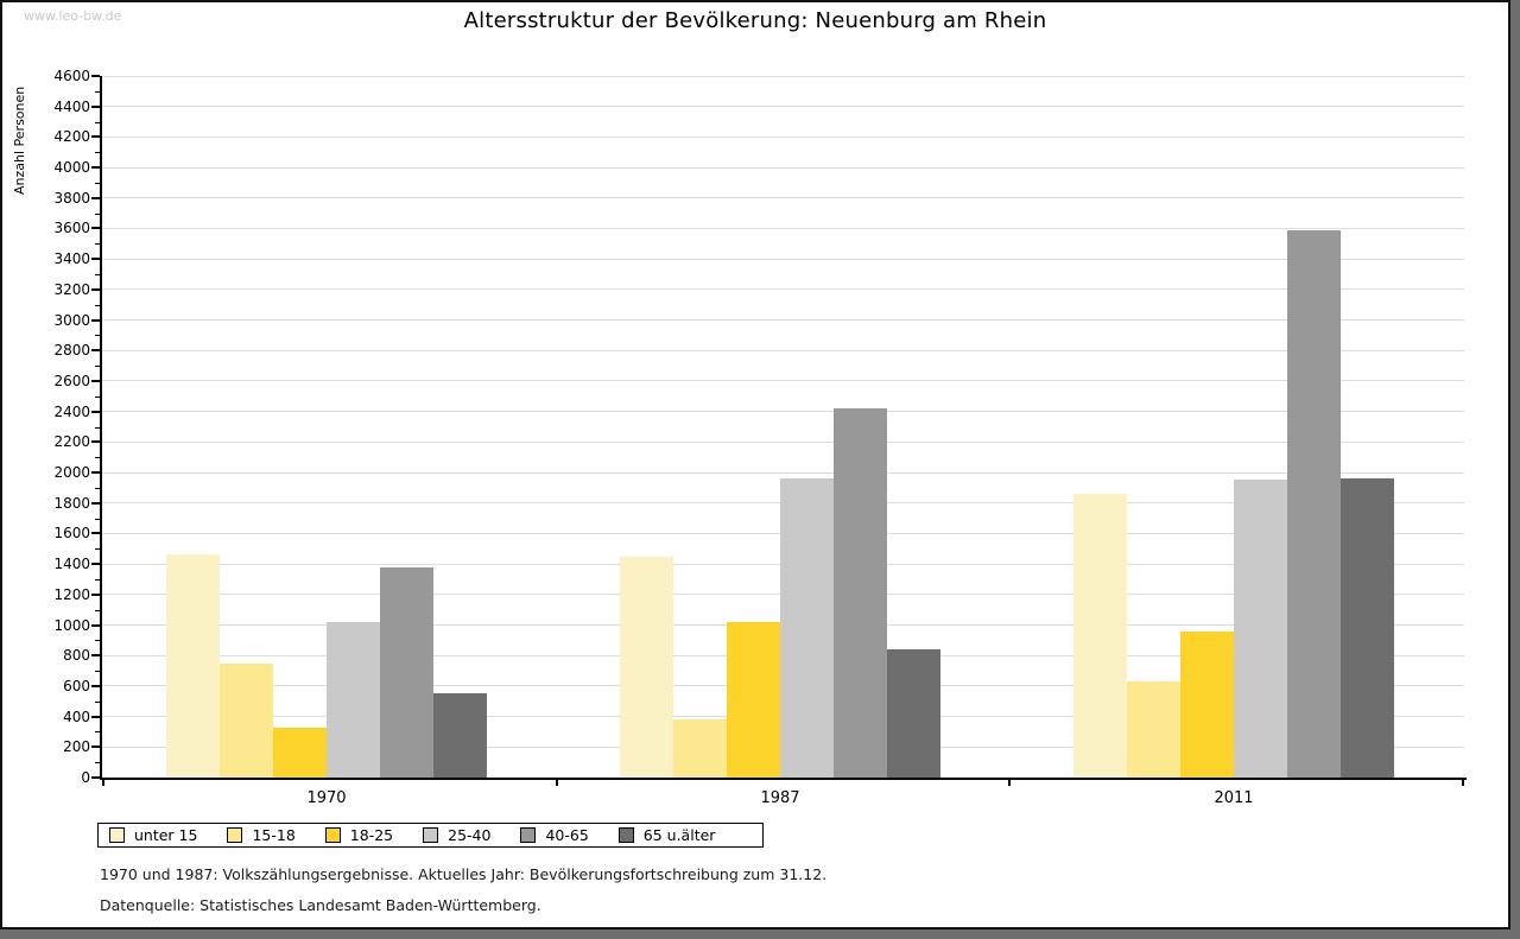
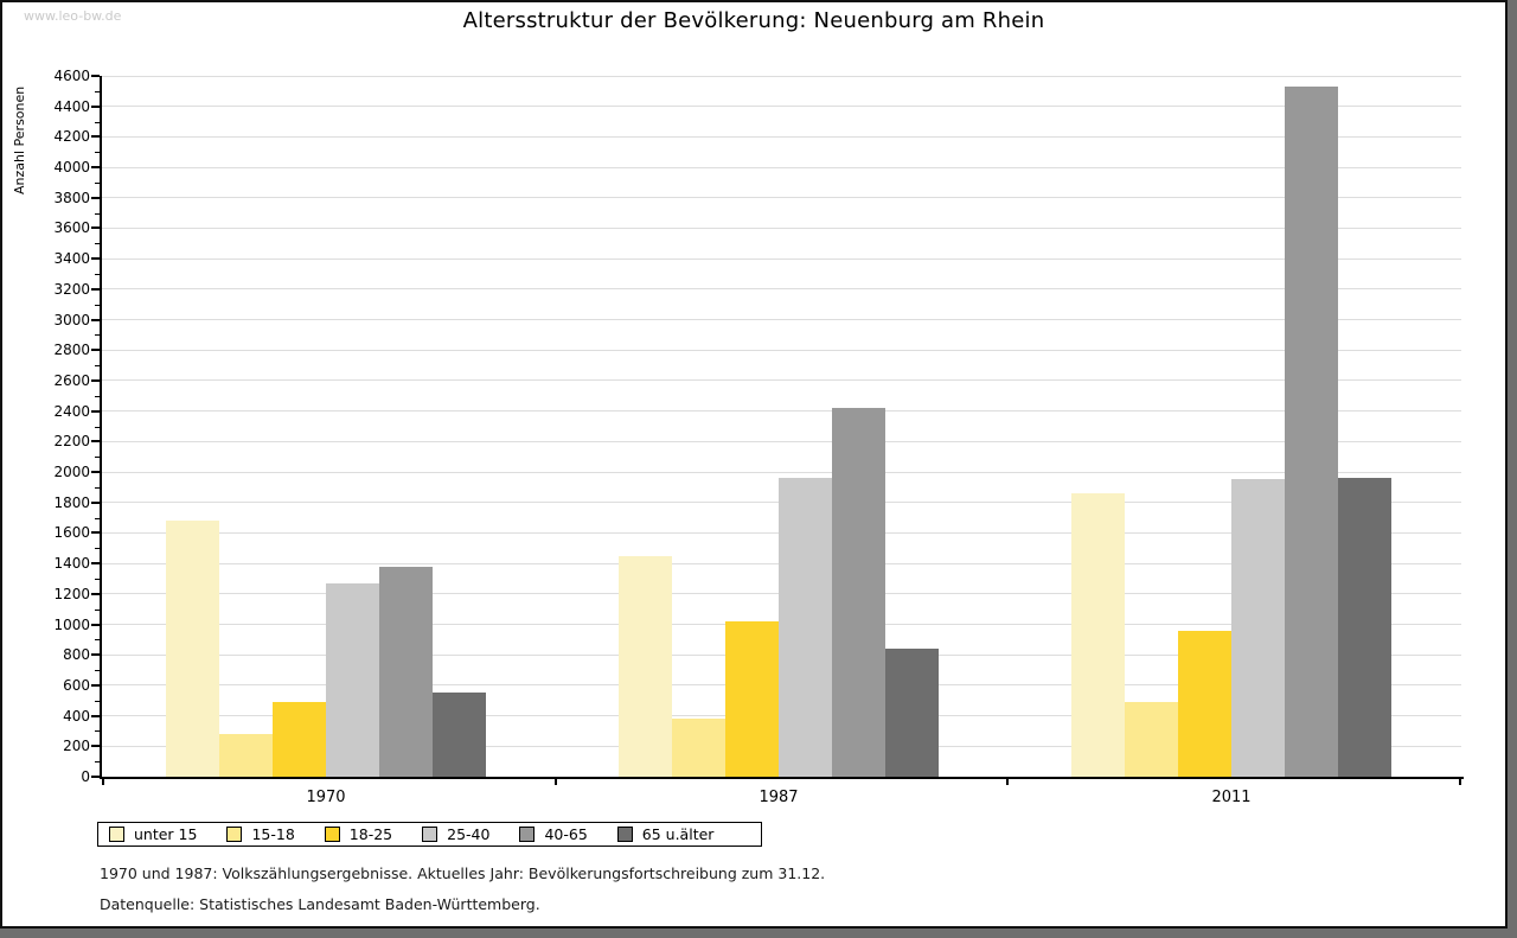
unter 15/1970: 1460 -> 1680
15-18/1970: 750 -> 280
18-25/1970: 330 -> 490
25-40/1970: 1020 -> 1270
15-18/2011: 630 -> 490
40-65/2011: 3590 -> 4530
